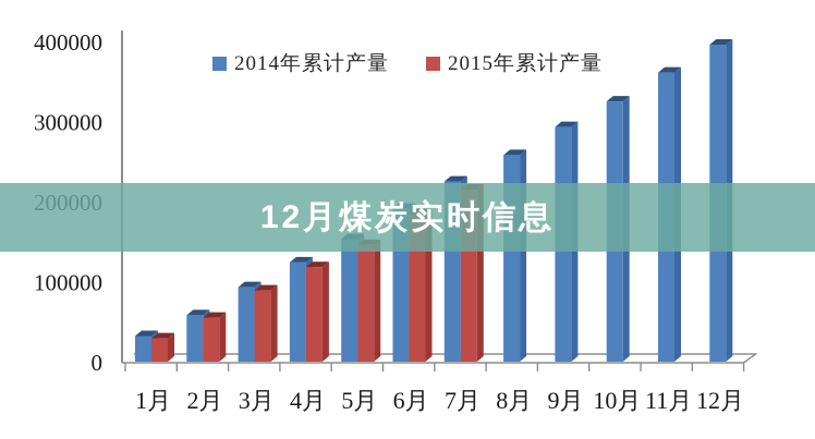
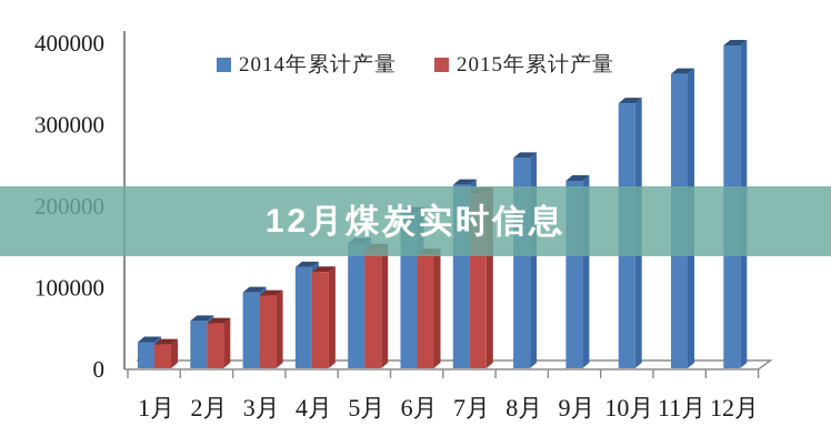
2015年累计产量/6月: 180000 -> 140000
2014年累计产量/9月: 290000 -> 230000
